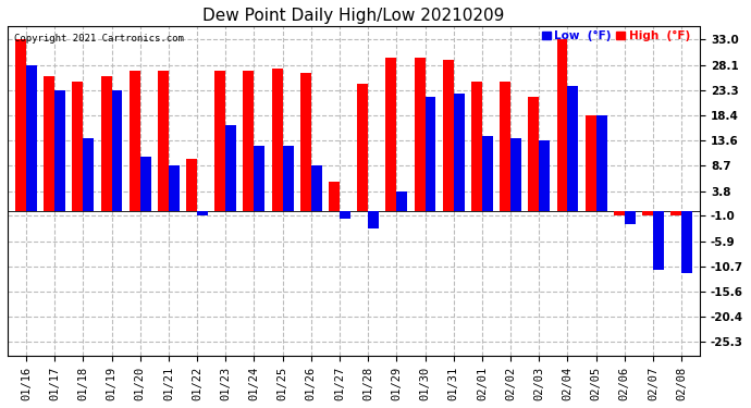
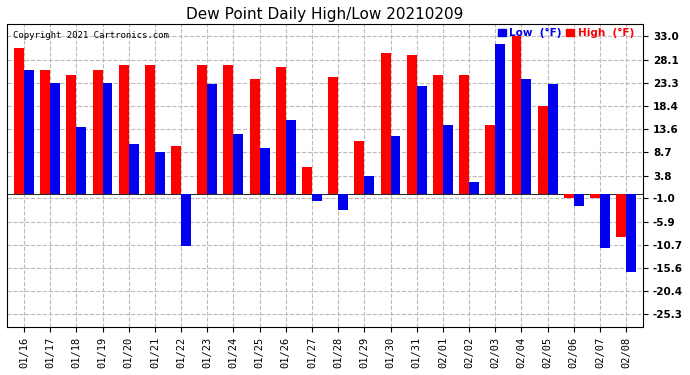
High (°F)/01/16: 33.0 -> 30.5
Low (°F)/01/16: 28.1 -> 26.0
Low (°F)/01/22: -1.0 -> -11.0
Low (°F)/01/23: 16.5 -> 23.0
High (°F)/01/25: 27.5 -> 24.0
Low (°F)/01/25: 12.5 -> 9.5
Low (°F)/01/26: 8.7 -> 15.5
High (°F)/01/29: 29.5 -> 11.0
Low (°F)/01/30: 22.0 -> 12.0
Low (°F)/02/02: 14.0 -> 2.5
High (°F)/02/03: 22.0 -> 14.5
Low (°F)/02/03: 13.6 -> 31.5
Low (°F)/02/05: 18.4 -> 23.0
High (°F)/02/08: -1.0 -> -9.0
Low (°F)/02/08: -12.0 -> -16.5
